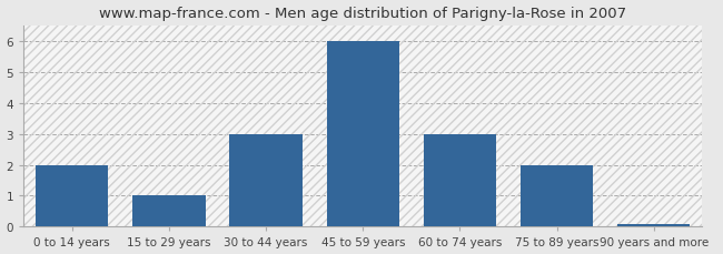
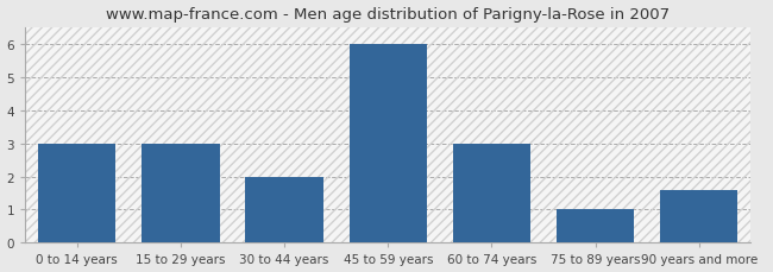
0 to 14 years: 2.00 -> 3.00
15 to 29 years: 1.00 -> 3.00
30 to 44 years: 3.00 -> 2.00
75 to 89 years: 2.00 -> 1.00
90 years and more: 0.07 -> 1.60
